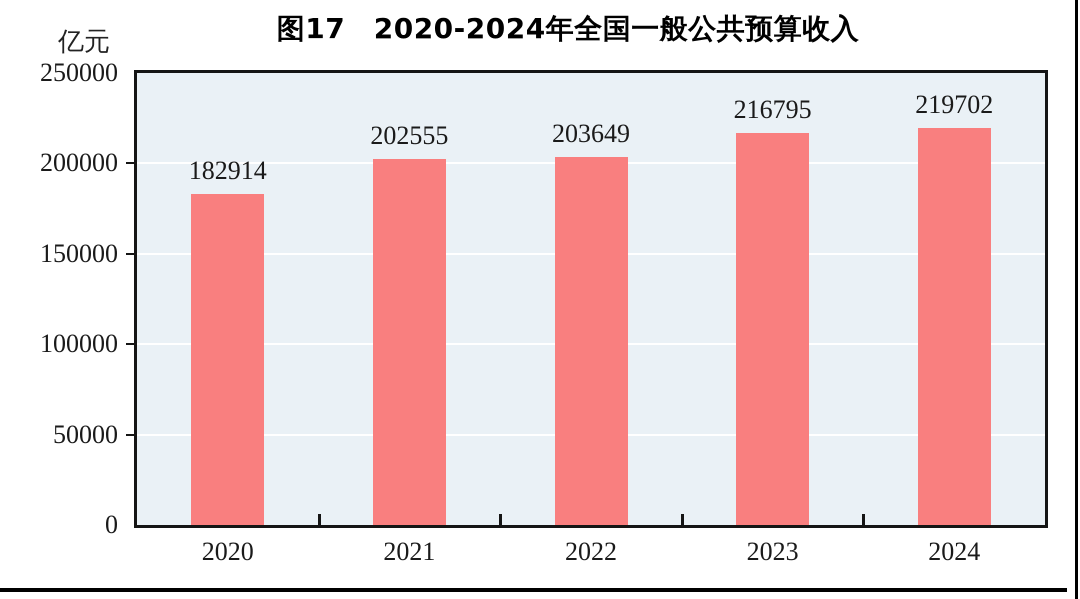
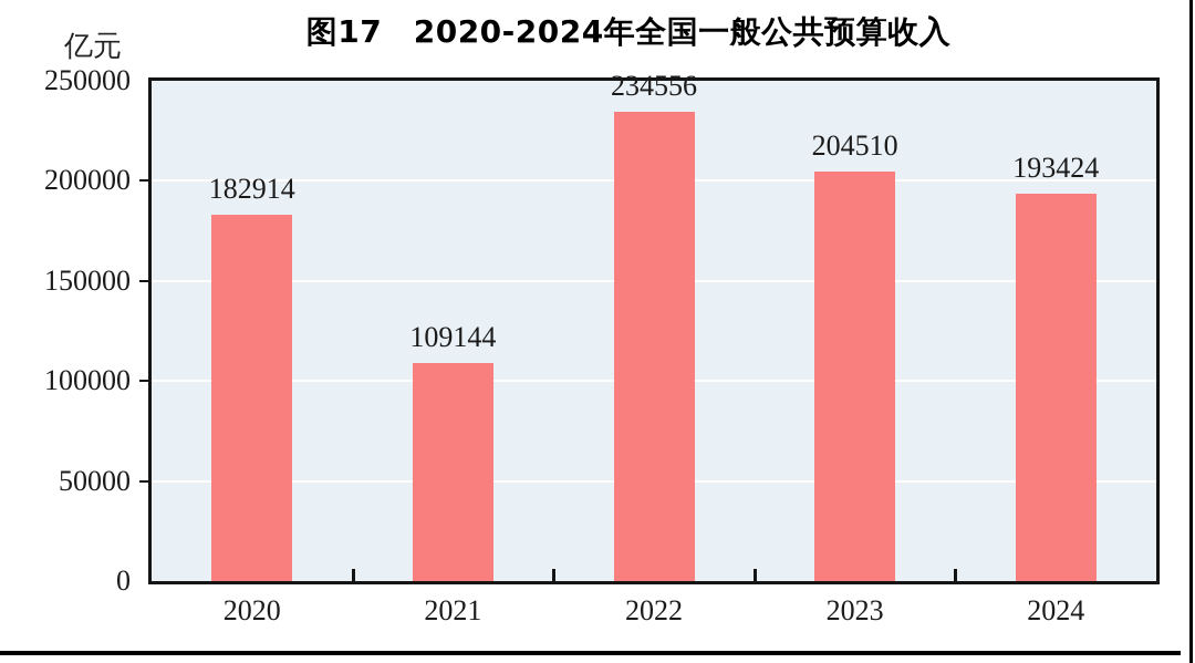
2021: 202555 -> 109144
2022: 203649 -> 234556
2023: 216795 -> 204510
2024: 219702 -> 193424
